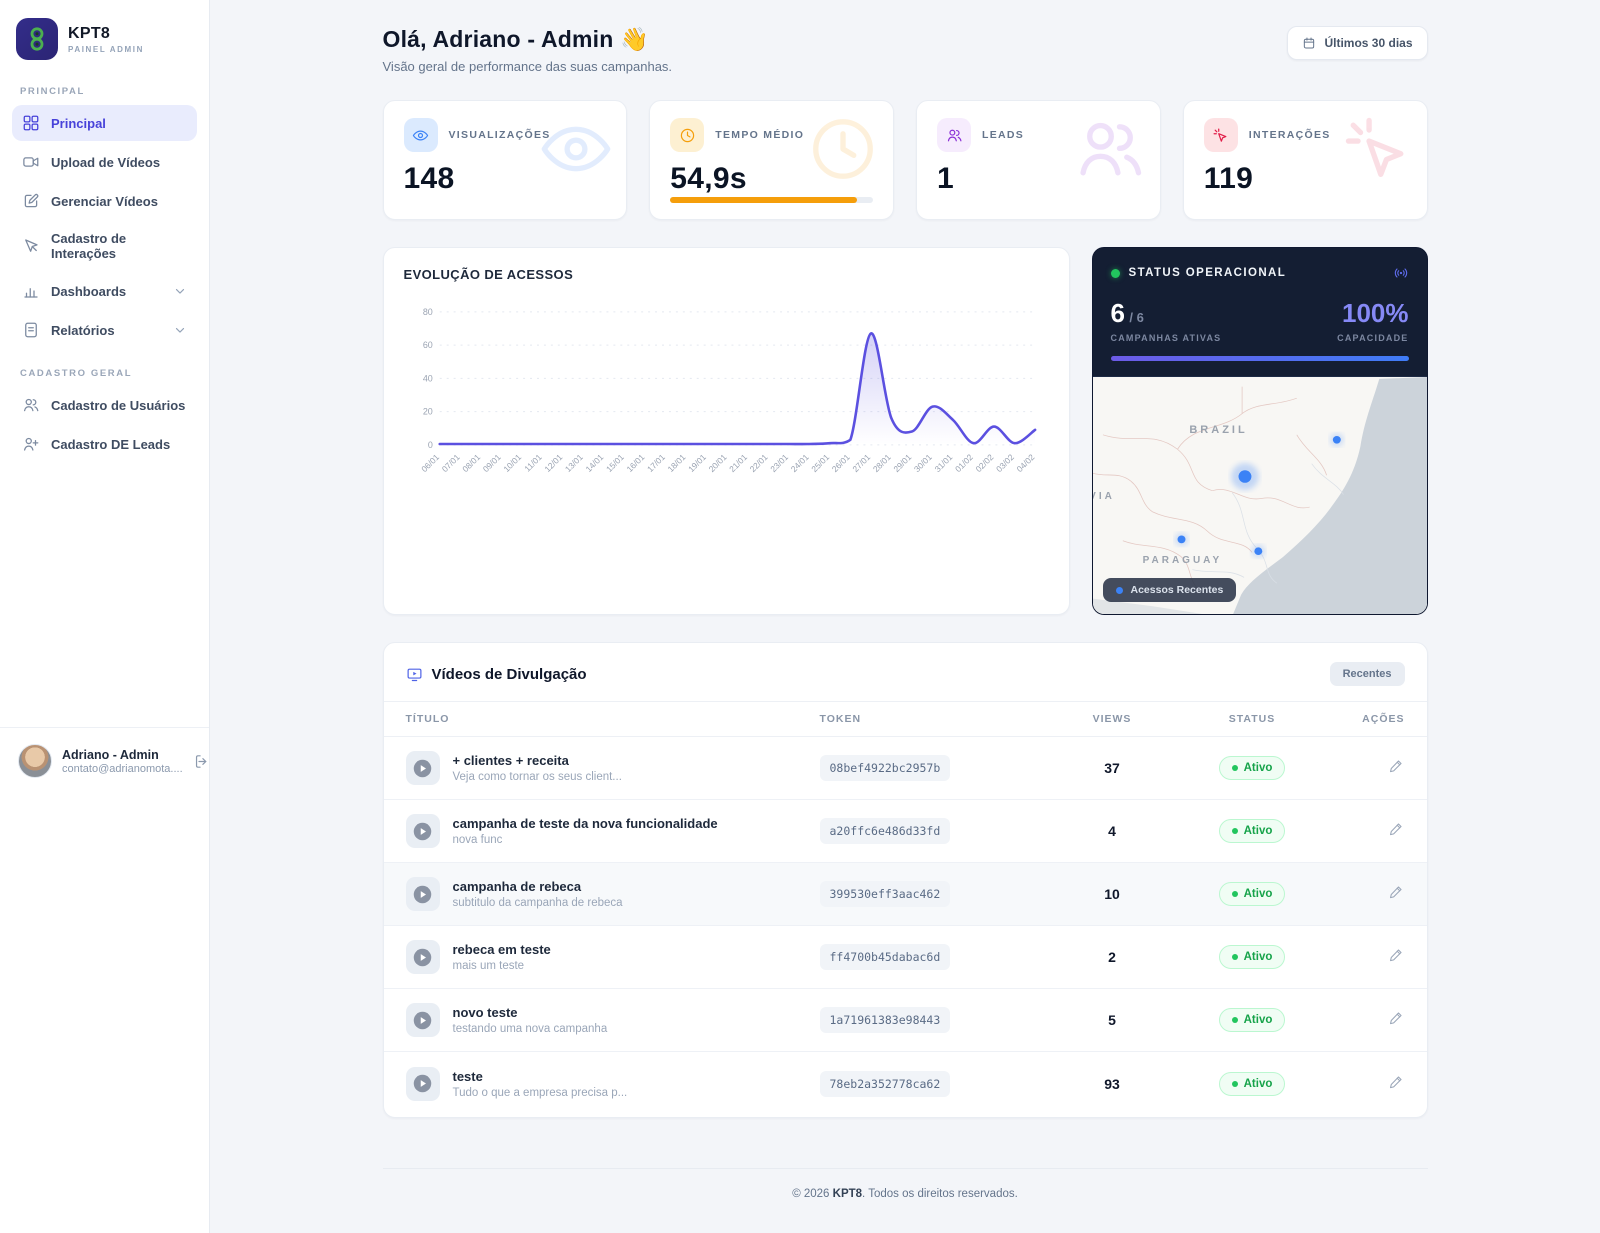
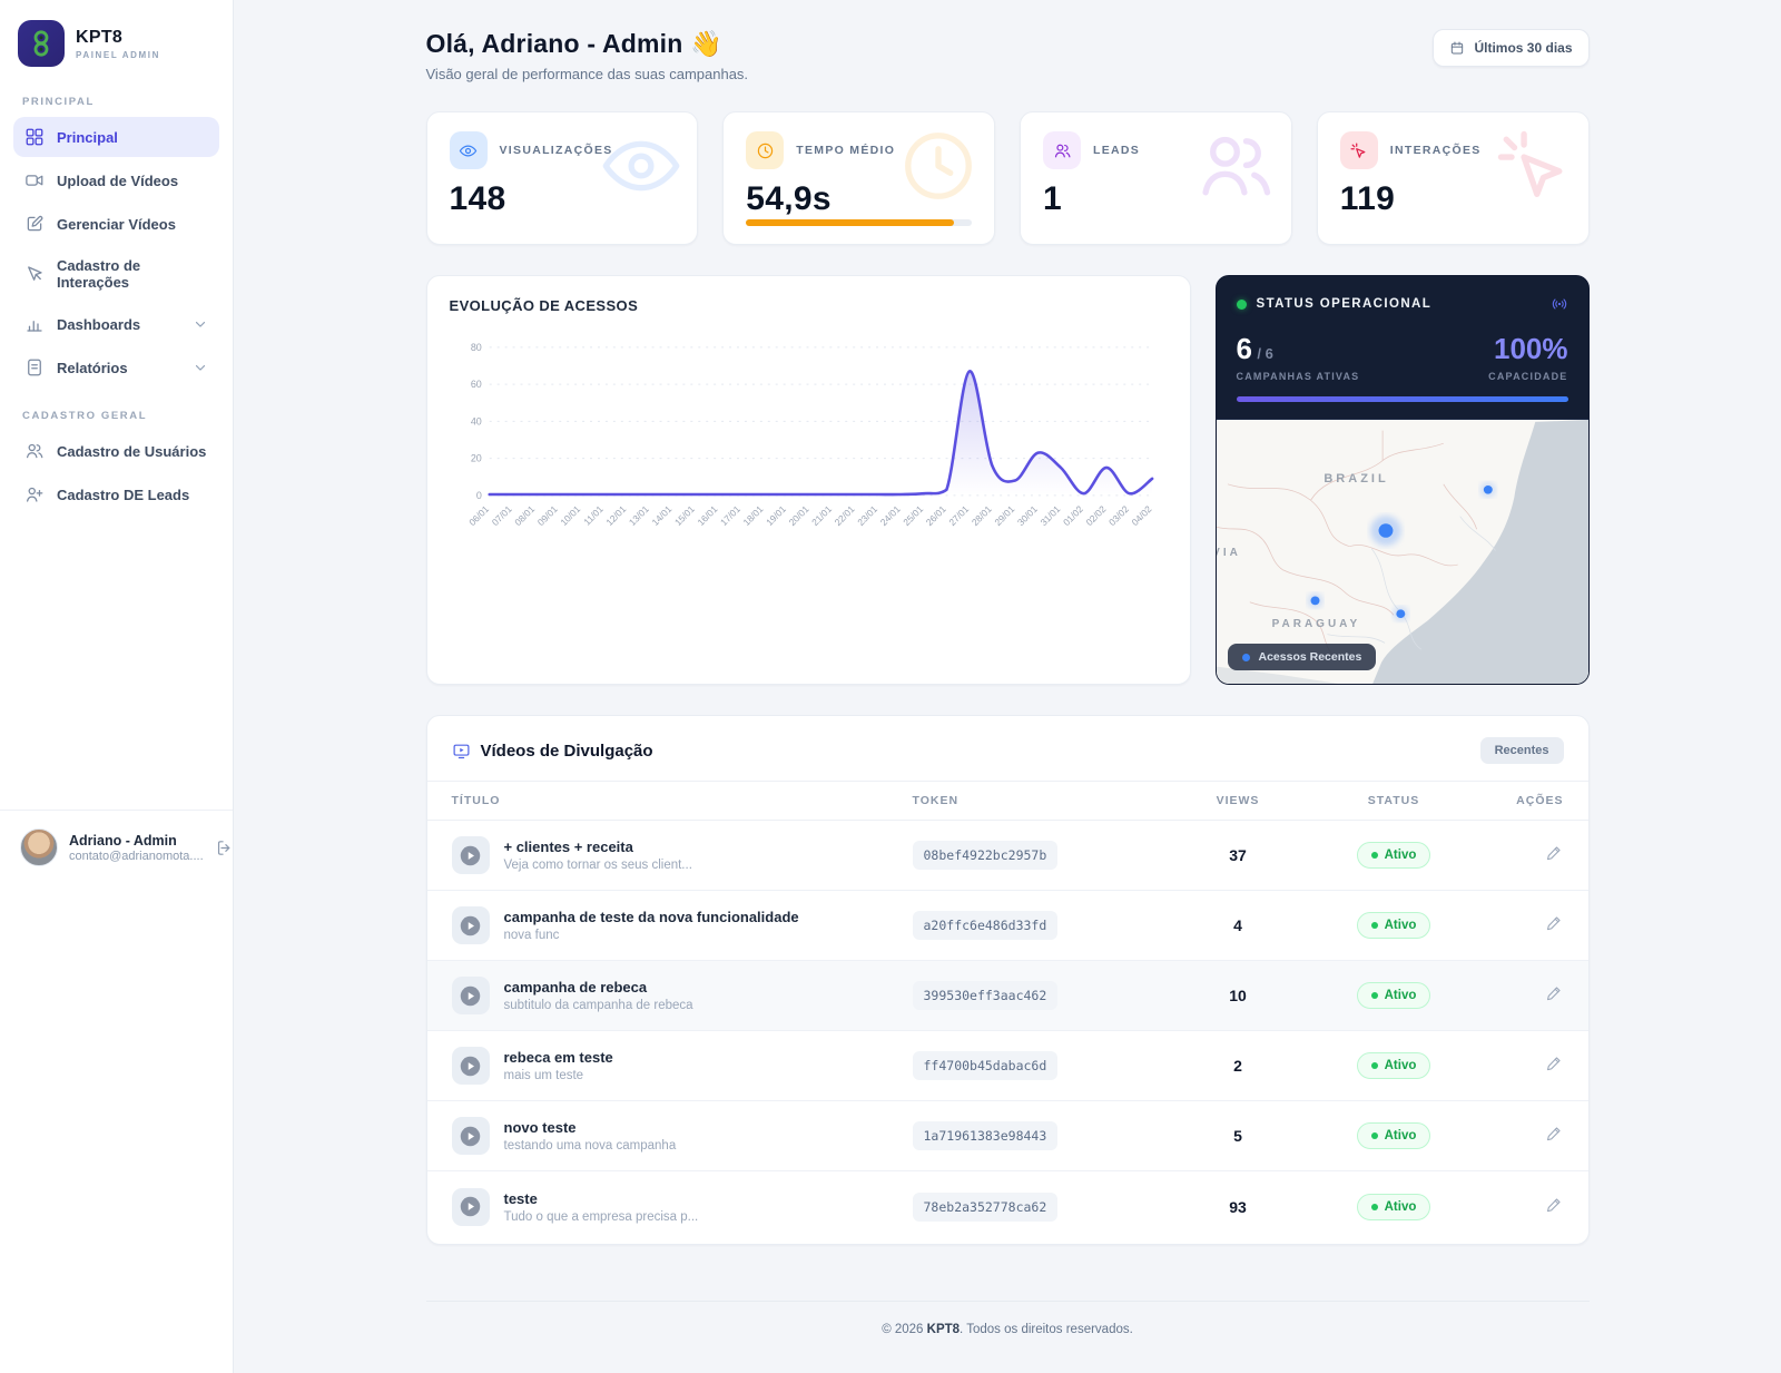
02/02: 11 -> 15
